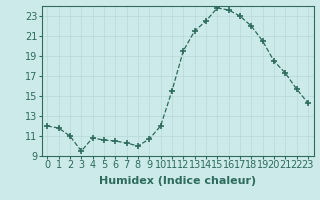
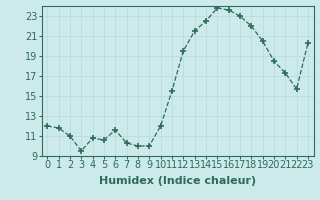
6: 10.5 -> 11.6
9: 10.7 -> 10.0
23: 14.3 -> 20.3
